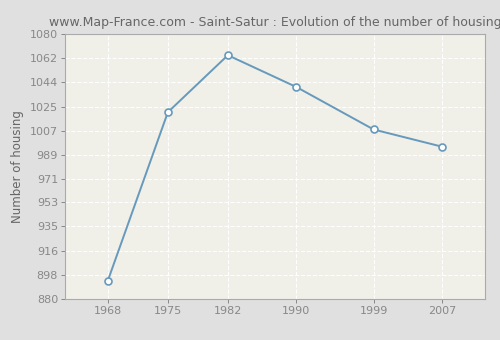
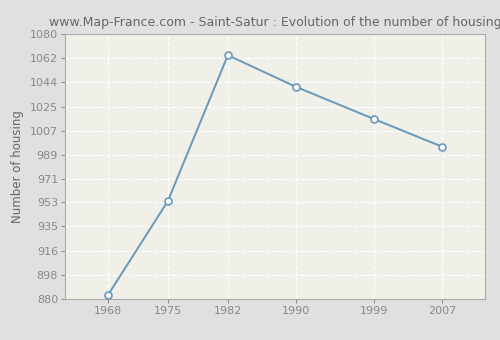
1968: 894 -> 883
1975: 1021 -> 954
1999: 1008 -> 1016
